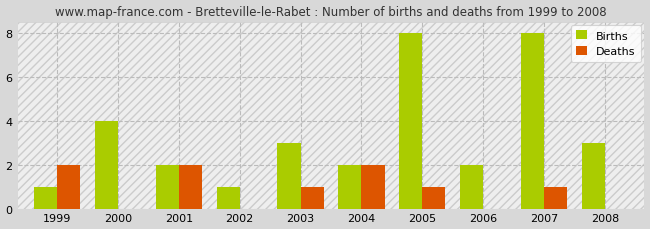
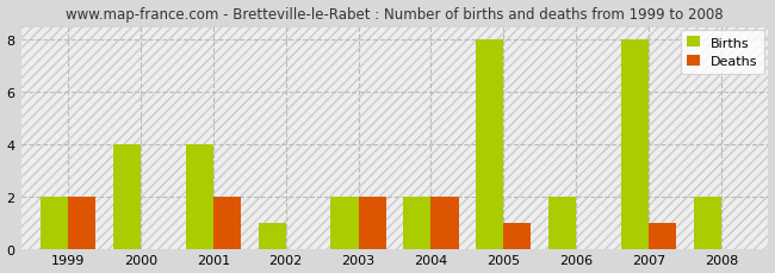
Births/1999: 1 -> 2
Births/2001: 2 -> 4
Births/2003: 3 -> 2
Deaths/2003: 1 -> 2
Births/2008: 3 -> 2
